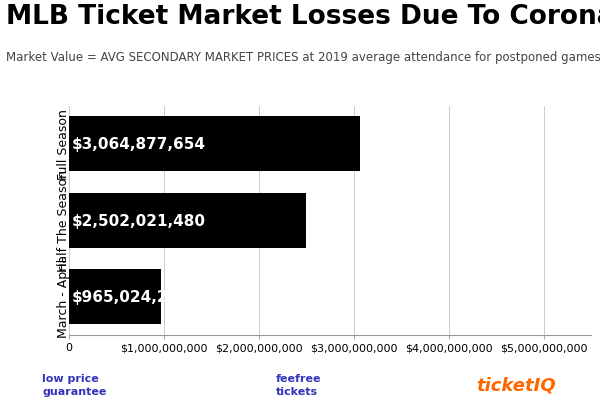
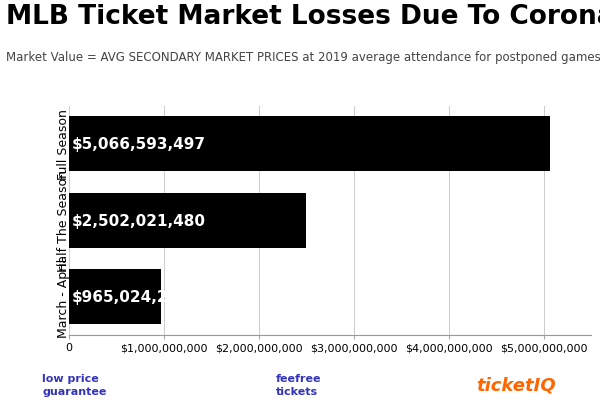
Full Season: $3,064,877,654 -> $5,066,593,497
